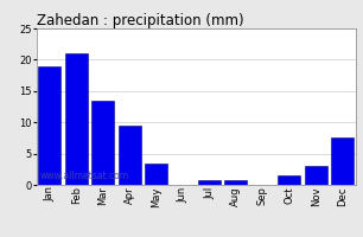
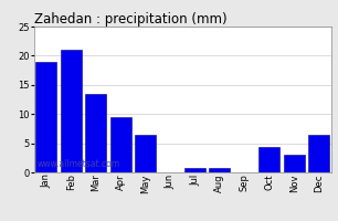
May: 3.5 -> 6.4
Oct: 1.5 -> 4.4
Dec: 7.5 -> 6.4
